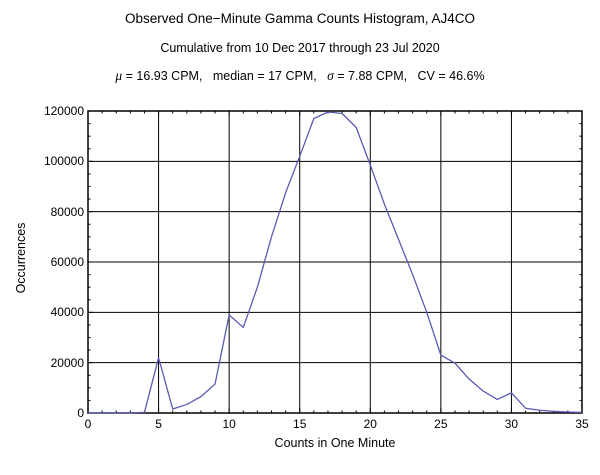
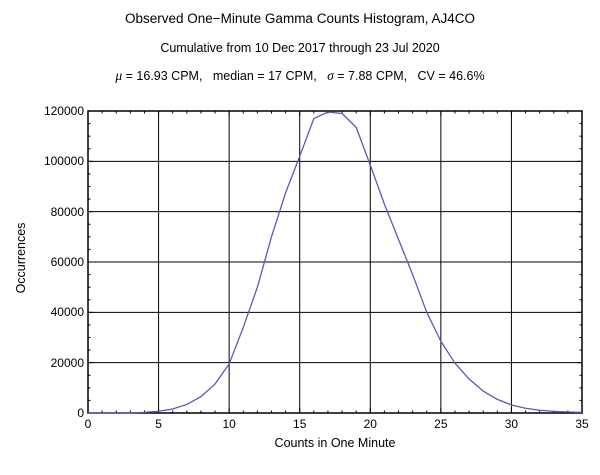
5: 22000 -> 1000
10: 39000 -> 20000
25: 23000 -> 28000
30: 8000 -> 3000
